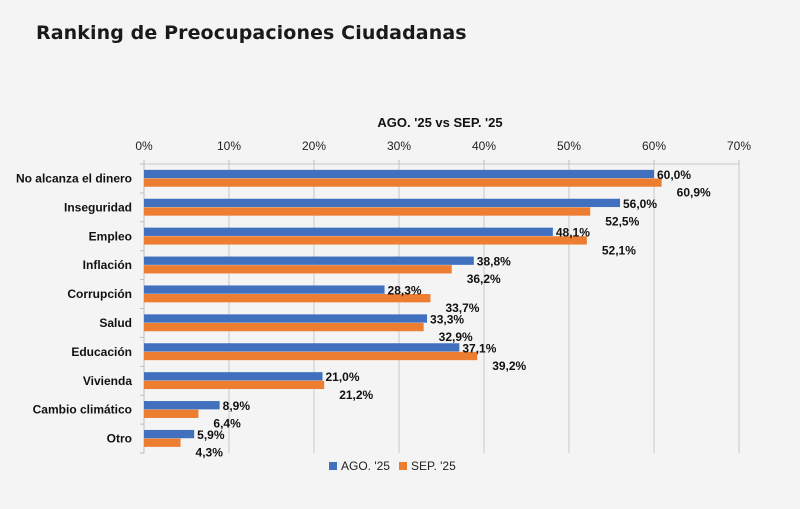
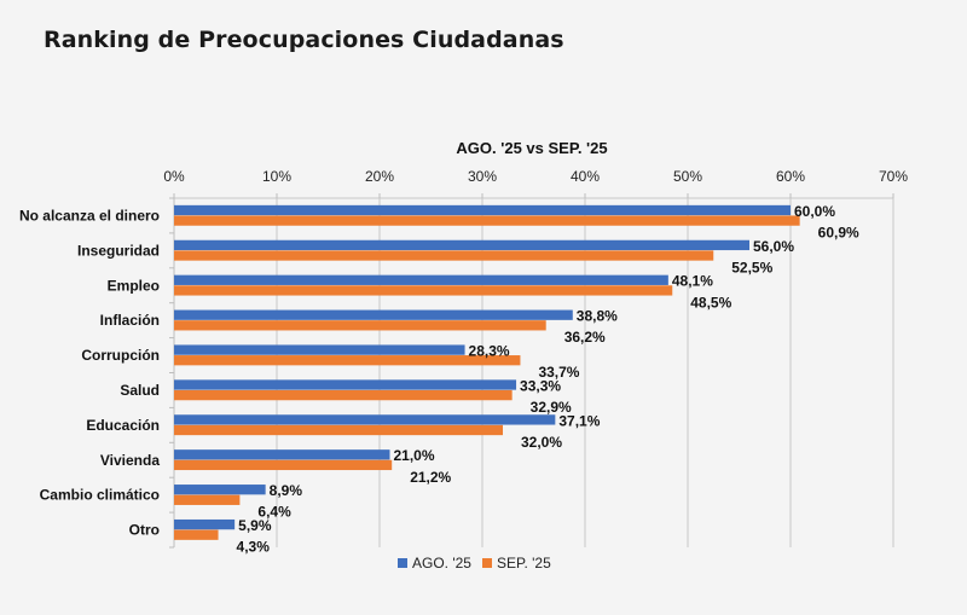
SEP. '25/Empleo: 52,1% -> 48,5%
SEP. '25/Educación: 39,2% -> 32,0%
